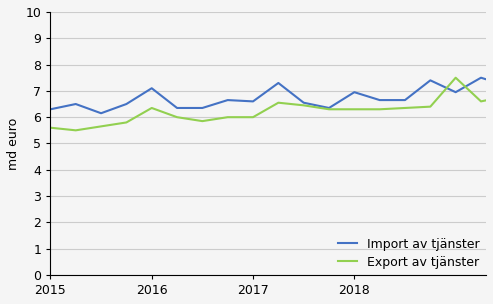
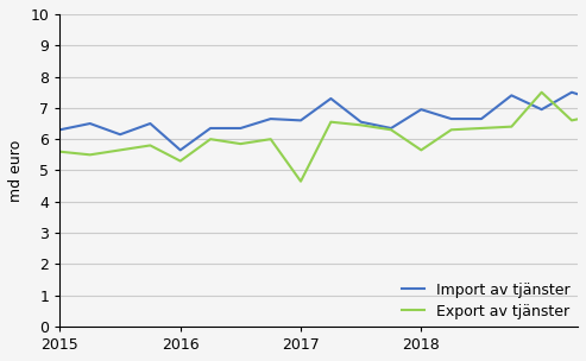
Import av tjänster/2016: 7.10 -> 5.65
Export av tjänster/2016: 6.35 -> 5.30
Export av tjänster/2017: 6.00 -> 4.65
Export av tjänster/2018: 6.30 -> 5.65
